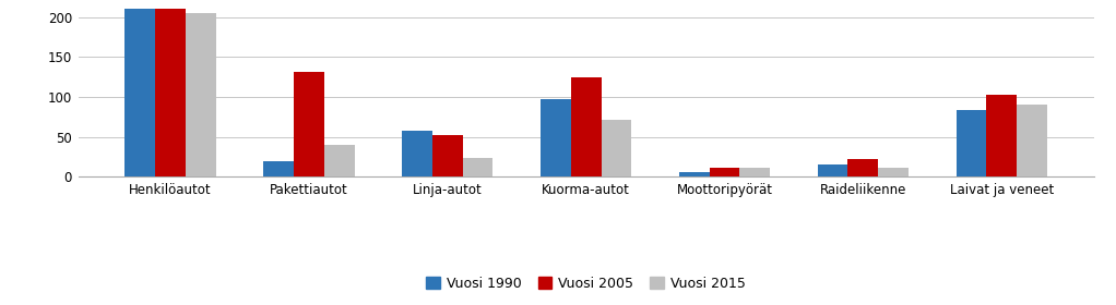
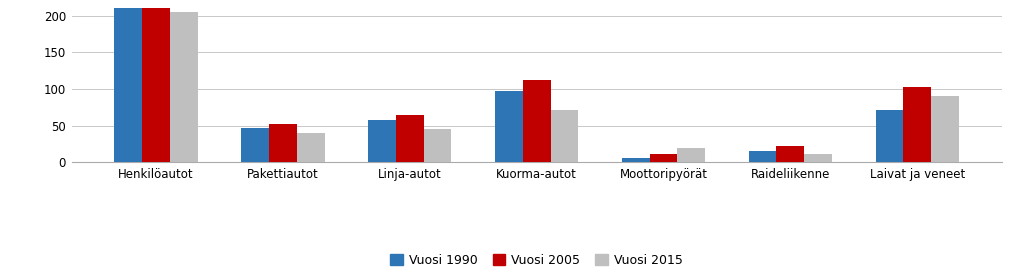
Vuosi 1990/Pakettiautot: 20 -> 47
Vuosi 2005/Pakettiautot: 132 -> 53
Vuosi 2005/Linja-autot: 52 -> 65
Vuosi 2015/Linja-autot: 24 -> 46
Vuosi 2005/Kuorma-autot: 124 -> 112
Vuosi 2015/Moottoripyörät: 12 -> 19
Vuosi 1990/Laivat ja veneet: 84 -> 72
